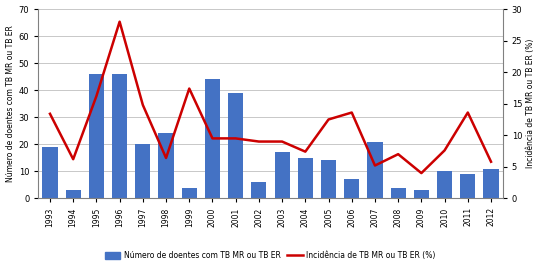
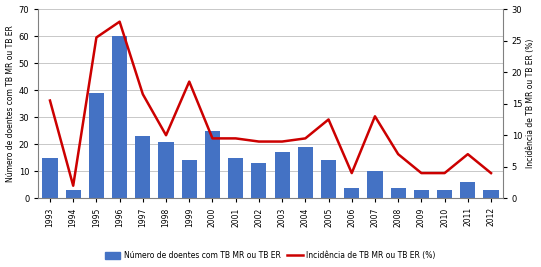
Número de doentes com TB MR ou TB ER/1993: 19 -> 15
Incidência de TB MR ou TB ER (%)/1993: 13.4 -> 15.5
Incidência de TB MR ou TB ER (%)/1994: 6.2 -> 2.0
Número de doentes com TB MR ou TB ER/1995: 46 -> 39
Incidência de TB MR ou TB ER (%)/1995: 16.2 -> 25.5
Número de doentes com TB MR ou TB ER/1996: 46 -> 60
Número de doentes com TB MR ou TB ER/1997: 20 -> 23
Incidência de TB MR ou TB ER (%)/1997: 14.8 -> 16.5
Número de doentes com TB MR ou TB ER/1998: 24 -> 21
Incidência de TB MR ou TB ER (%)/1998: 6.4 -> 10.0
Número de doentes com TB MR ou TB ER/1999: 4 -> 14
Incidência de TB MR ou TB ER (%)/1999: 17.4 -> 18.5
Número de doentes com TB MR ou TB ER/2000: 44 -> 25
Número de doentes com TB MR ou TB ER/2001: 39 -> 15
Número de doentes com TB MR ou TB ER/2002: 6 -> 13
Número de doentes com TB MR ou TB ER/2004: 15 -> 19
Incidência de TB MR ou TB ER (%)/2004: 7.4 -> 9.5
Número de doentes com TB MR ou TB ER/2006: 7 -> 4
Incidência de TB MR ou TB ER (%)/2006: 13.6 -> 4.0
Número de doentes com TB MR ou TB ER/2007: 21 -> 10
Incidência de TB MR ou TB ER (%)/2007: 5.2 -> 13.0
Número de doentes com TB MR ou TB ER/2010: 10 -> 3
Incidência de TB MR ou TB ER (%)/2010: 7.6 -> 4.0
Número de doentes com TB MR ou TB ER/2011: 9 -> 6
Incidência de TB MR ou TB ER (%)/2011: 13.6 -> 7.0
Número de doentes com TB MR ou TB ER/2012: 11 -> 3
Incidência de TB MR ou TB ER (%)/2012: 5.8 -> 4.0
